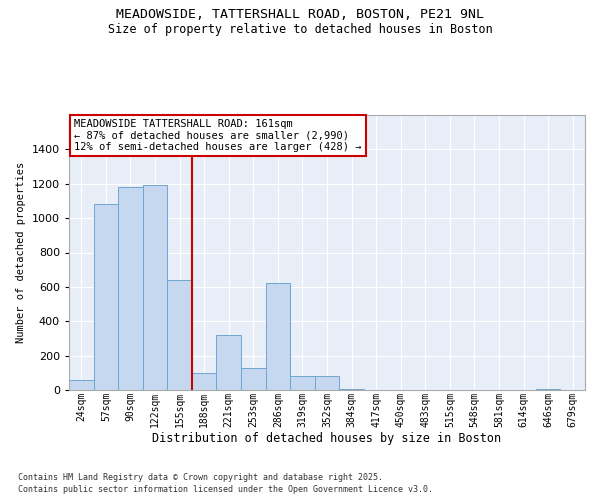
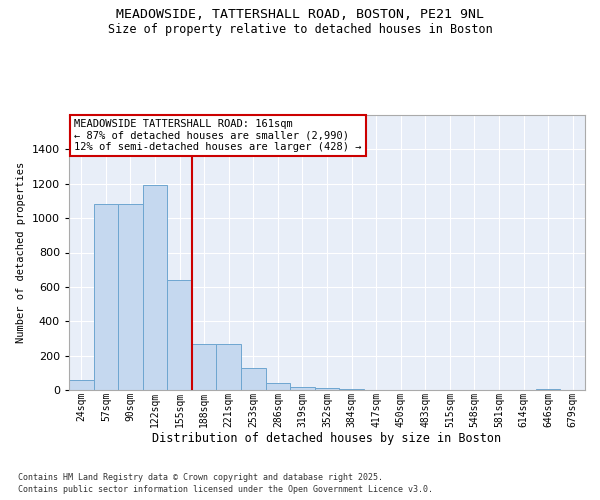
90sqm: 1180 -> 1080
188sqm: 100 -> 270
221sqm: 320 -> 270
286sqm: 620 -> 40
319sqm: 80 -> 20
352sqm: 80 -> 10
